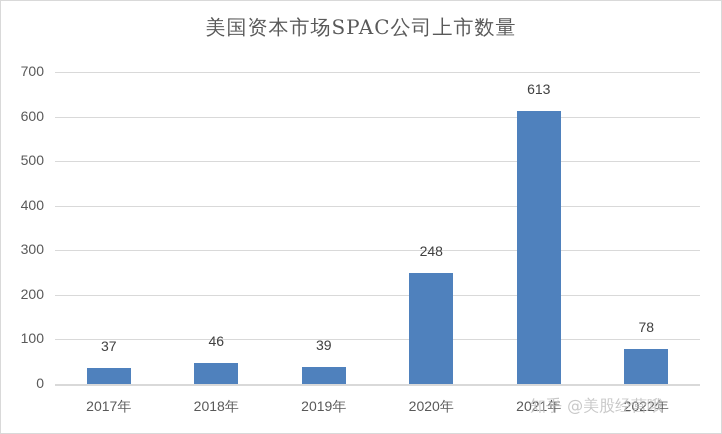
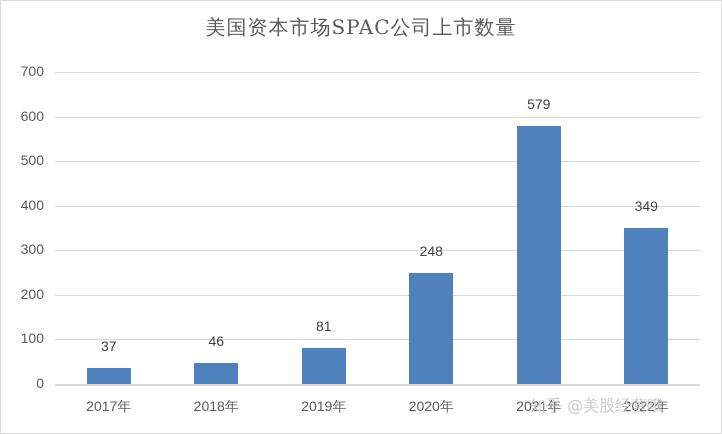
2019年: 39 -> 81
2021年: 613 -> 579
2022年: 78 -> 349
